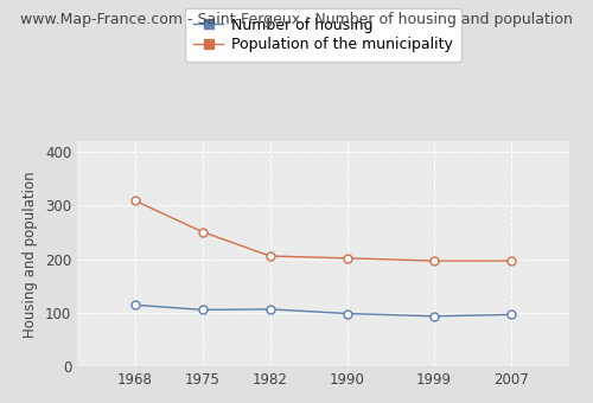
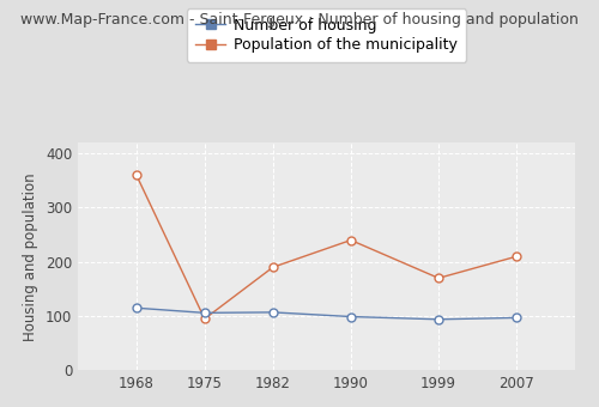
Population of the municipality/1968: 309 -> 360
Population of the municipality/1975: 251 -> 95
Population of the municipality/1982: 206 -> 190
Population of the municipality/1990: 202 -> 240
Population of the municipality/1999: 197 -> 170
Population of the municipality/2007: 197 -> 210
